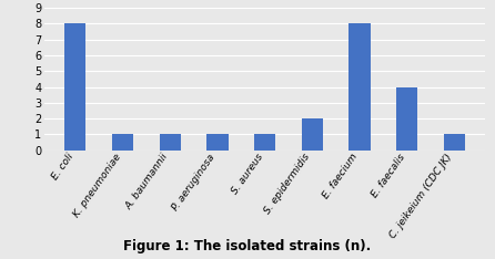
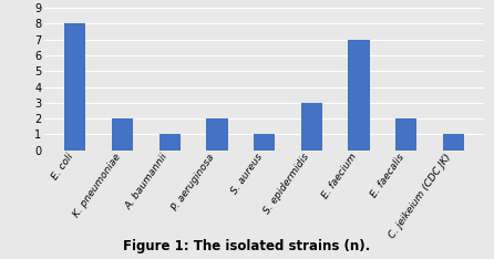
K. pneumoniae: 1 -> 2
P. aeruginosa: 1 -> 2
S. epidermidis: 2 -> 3
E. faecium: 8 -> 7
E. faecalis: 4 -> 2
